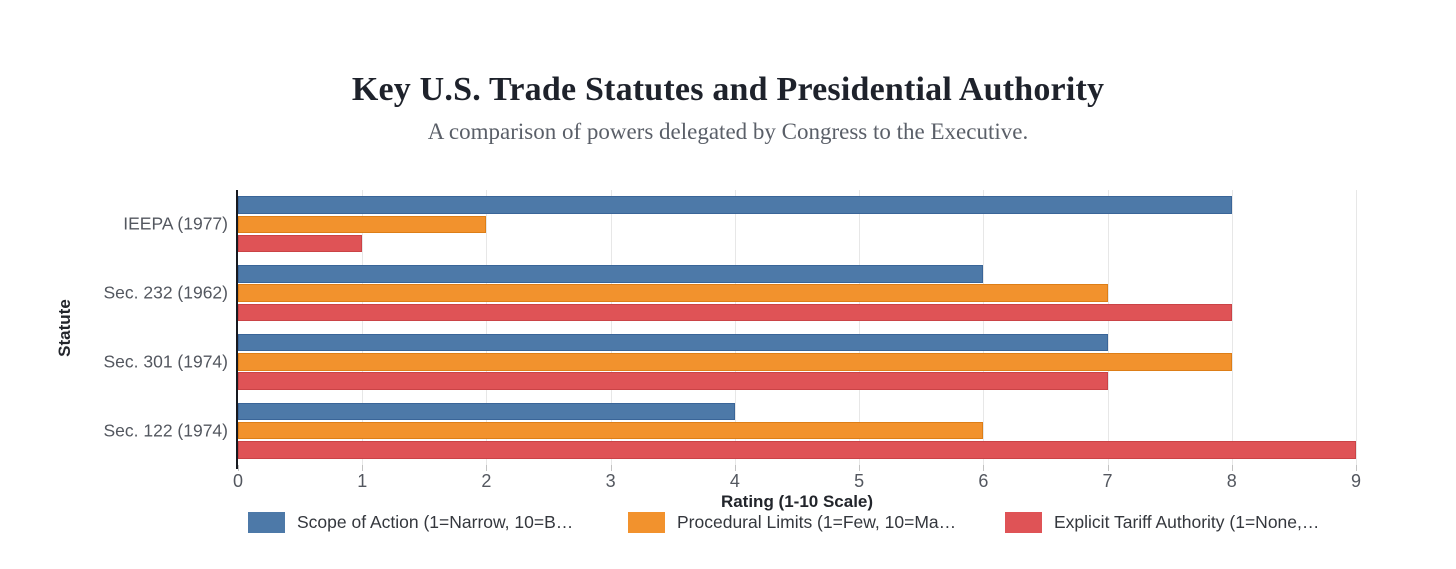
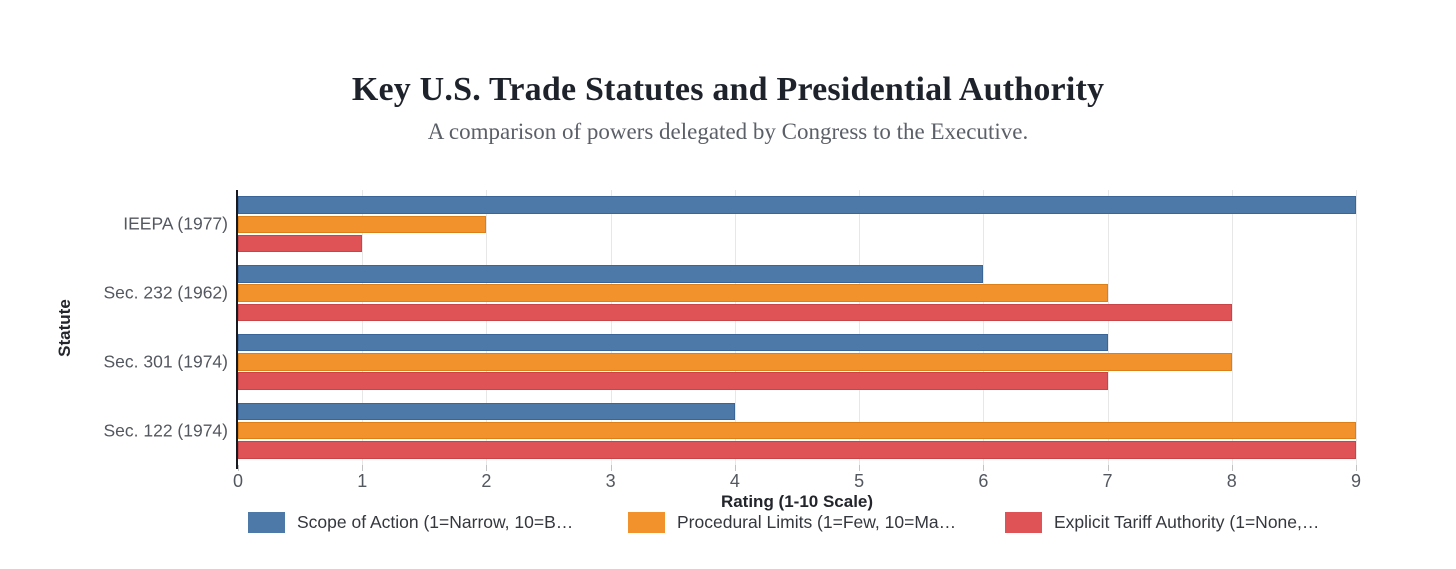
Scope of Action (1=Narrow, 10=B…/IEEPA (1977): 8 -> 9
Procedural Limits (1=Few, 10=Ma…/Sec. 122 (1974): 6 -> 9
